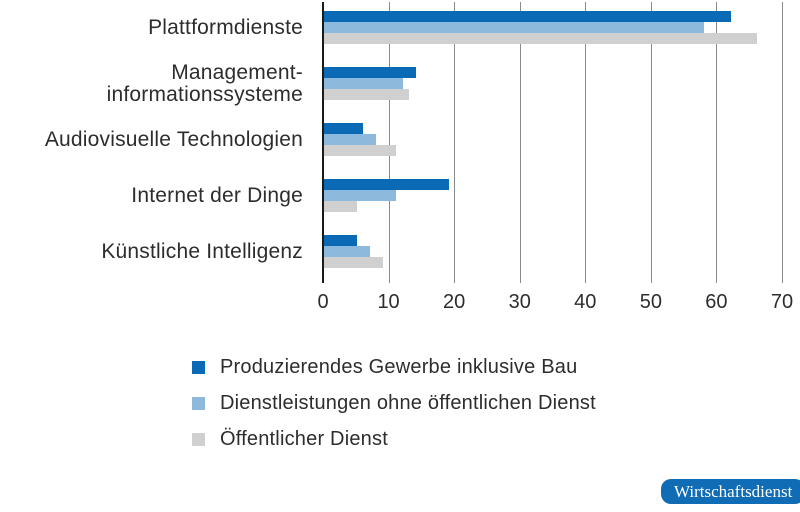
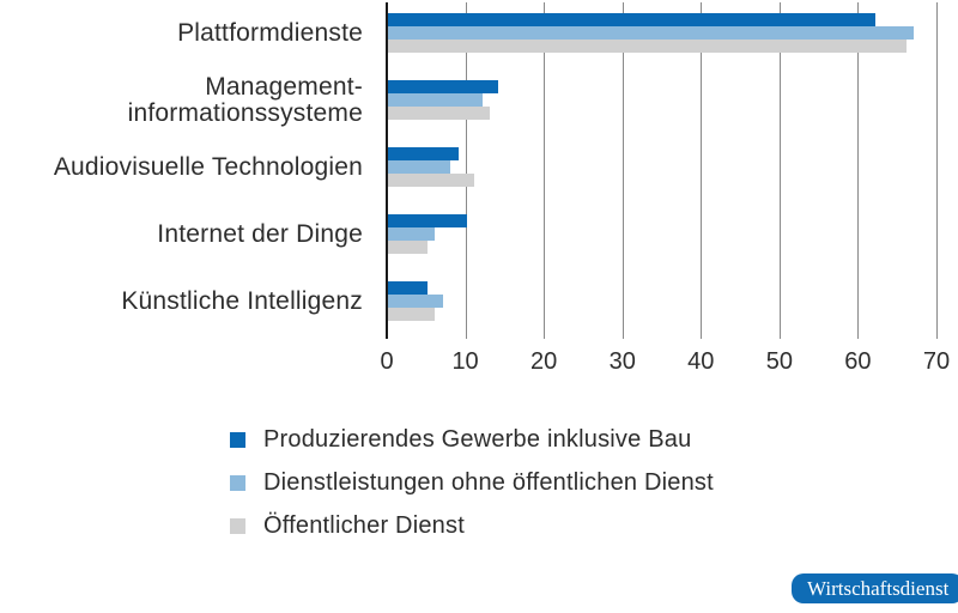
Dienstleistungen ohne öffentlichen Dienst/Plattformdienste: 58 -> 67
Produzierendes Gewerbe inklusive Bau/Audiovisuelle Technologien: 6 -> 9
Produzierendes Gewerbe inklusive Bau/Internet der Dinge: 19 -> 10
Dienstleistungen ohne öffentlichen Dienst/Internet der Dinge: 11 -> 6
Öffentlicher Dienst/Künstliche Intelligenz: 9 -> 6
